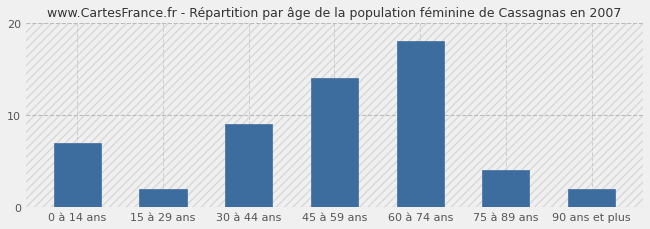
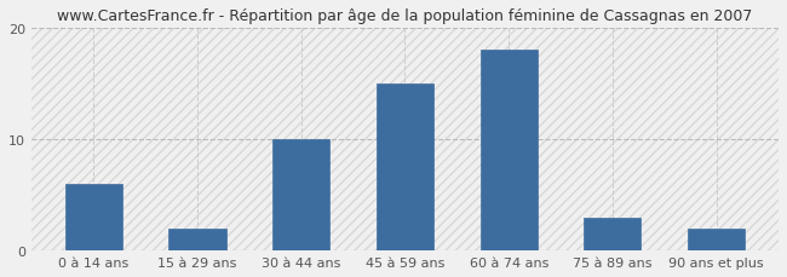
0 à 14 ans: 7 -> 6
30 à 44 ans: 9 -> 10
45 à 59 ans: 14 -> 15
75 à 89 ans: 4 -> 3
